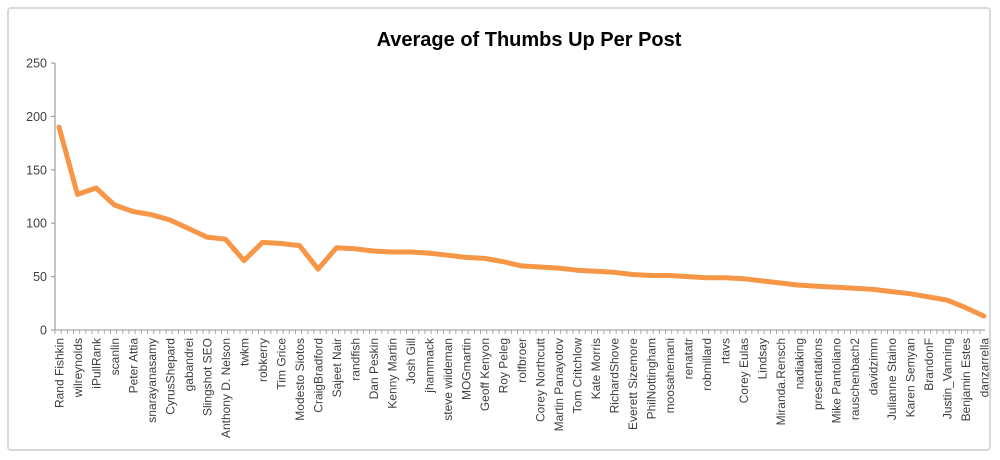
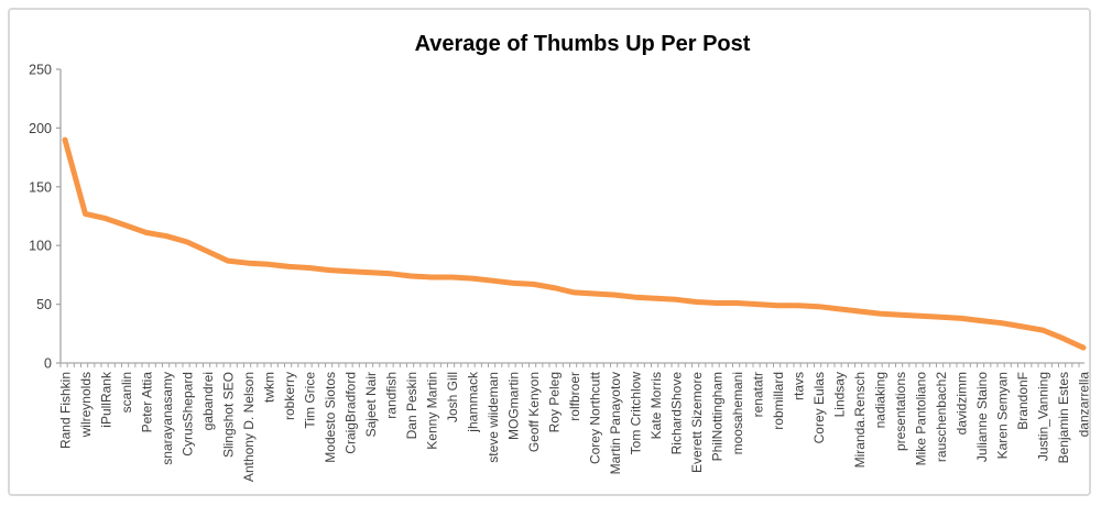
iPullRank: 133 -> 123
twkm: 65 -> 84
CraigBradford: 57 -> 78
